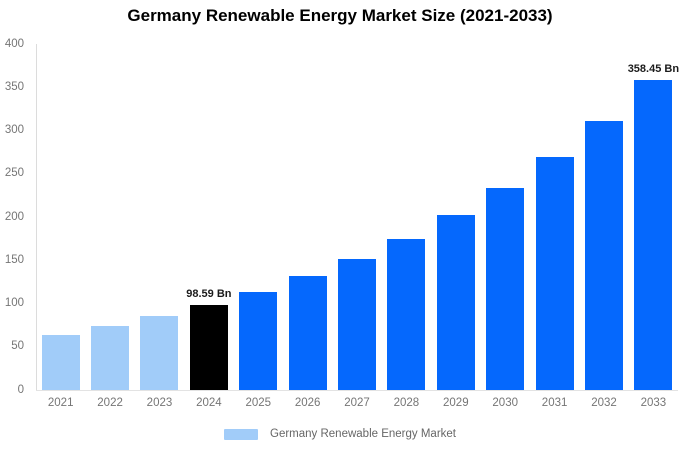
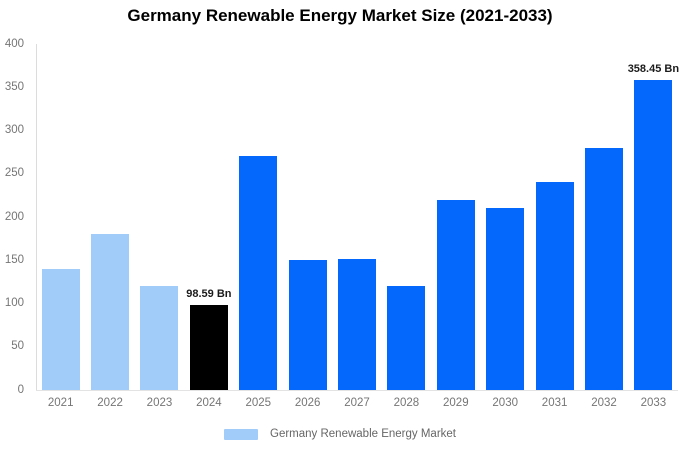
2021: 60 -> 140
2022: 70 -> 180
2023: 90 -> 120
2025: 110 -> 270
2026: 130 -> 150
2028: 180 -> 120
2029: 200 -> 220
2030: 230 -> 210
2031: 270 -> 240
2032: 310 -> 280
